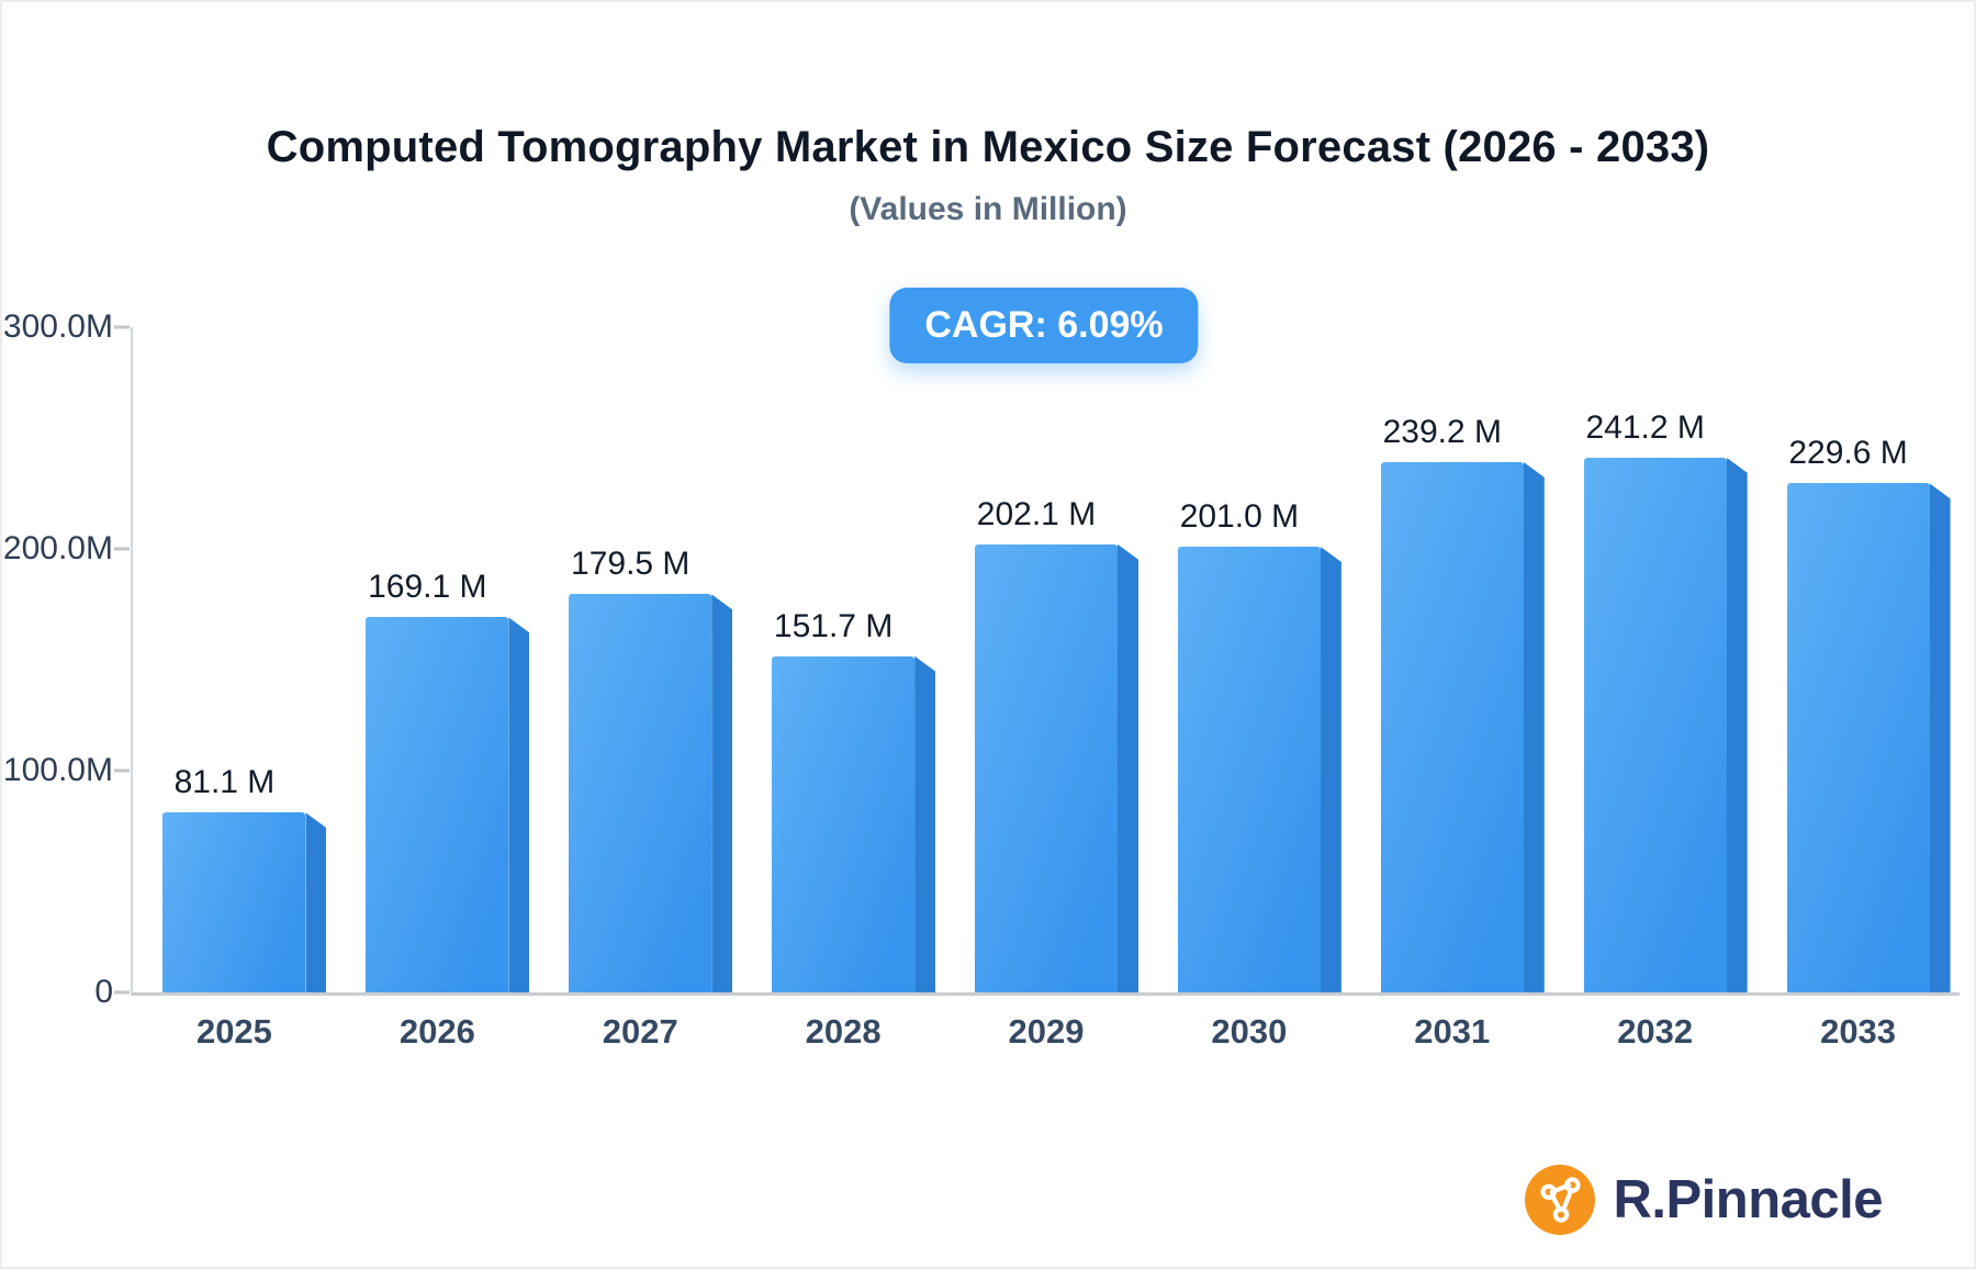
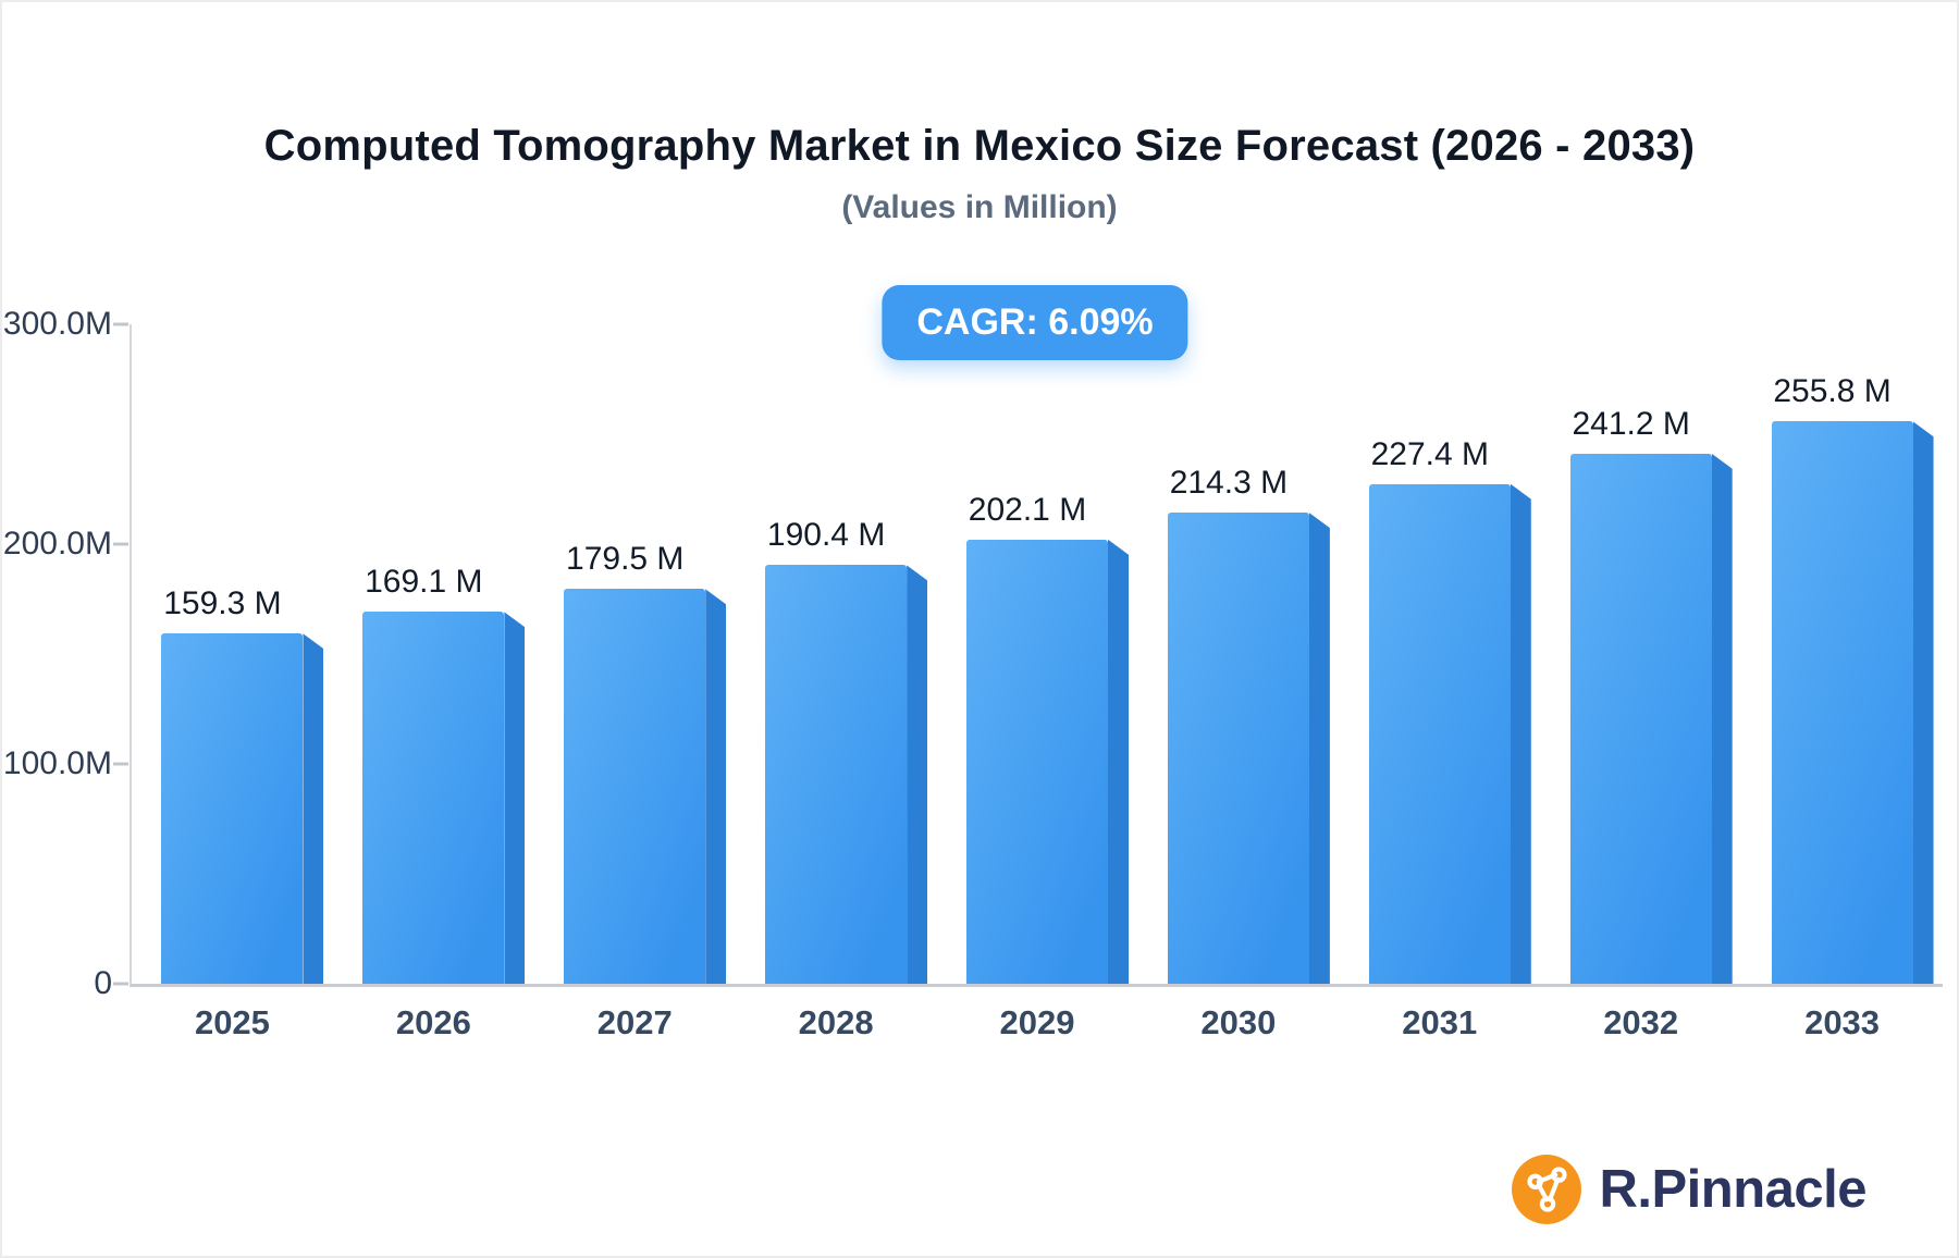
2025: 81.1 -> 159.3
2028: 151.7 -> 190.4
2030: 201.0 -> 214.3
2031: 239.2 -> 227.4
2033: 229.6 -> 255.8
